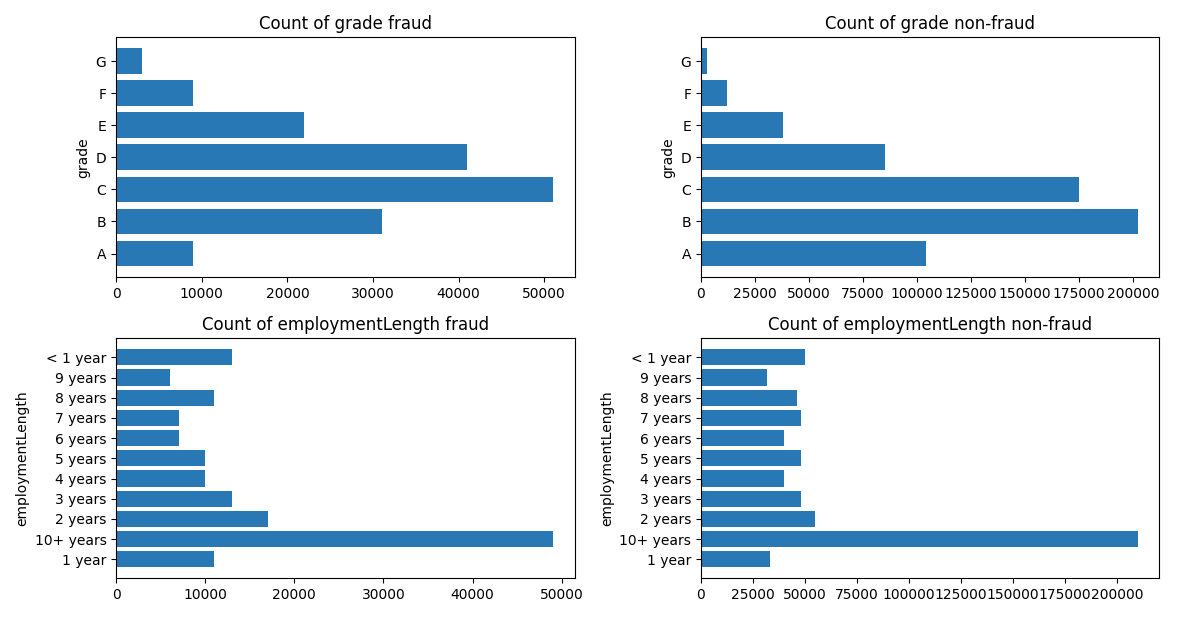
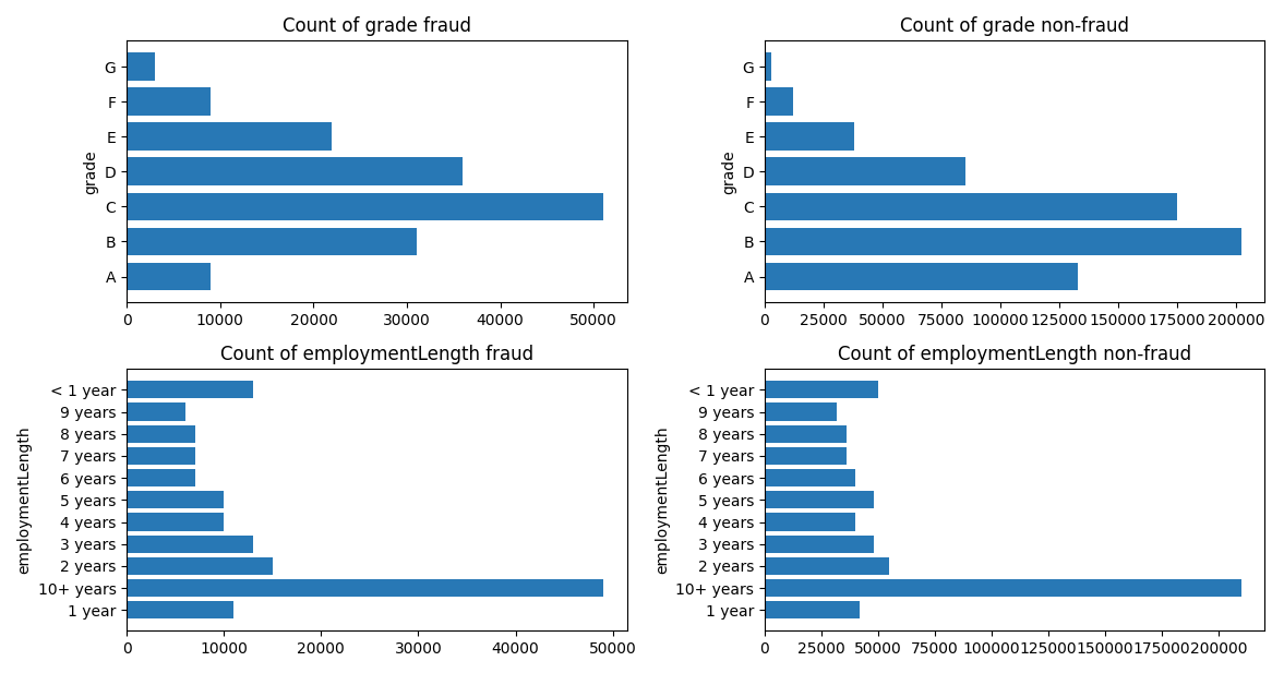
Count of grade fraud/D: 41000 -> 36000
Count of grade non-fraud/A: 104000 -> 133000
Count of employmentLength fraud/8 years: 11000 -> 7000
Count of employmentLength fraud/2 years: 17000 -> 15000
Count of employmentLength non-fraud/8 years: 46000 -> 36000
Count of employmentLength non-fraud/7 years: 48000 -> 36000
Count of employmentLength non-fraud/1 year: 33000 -> 42000
